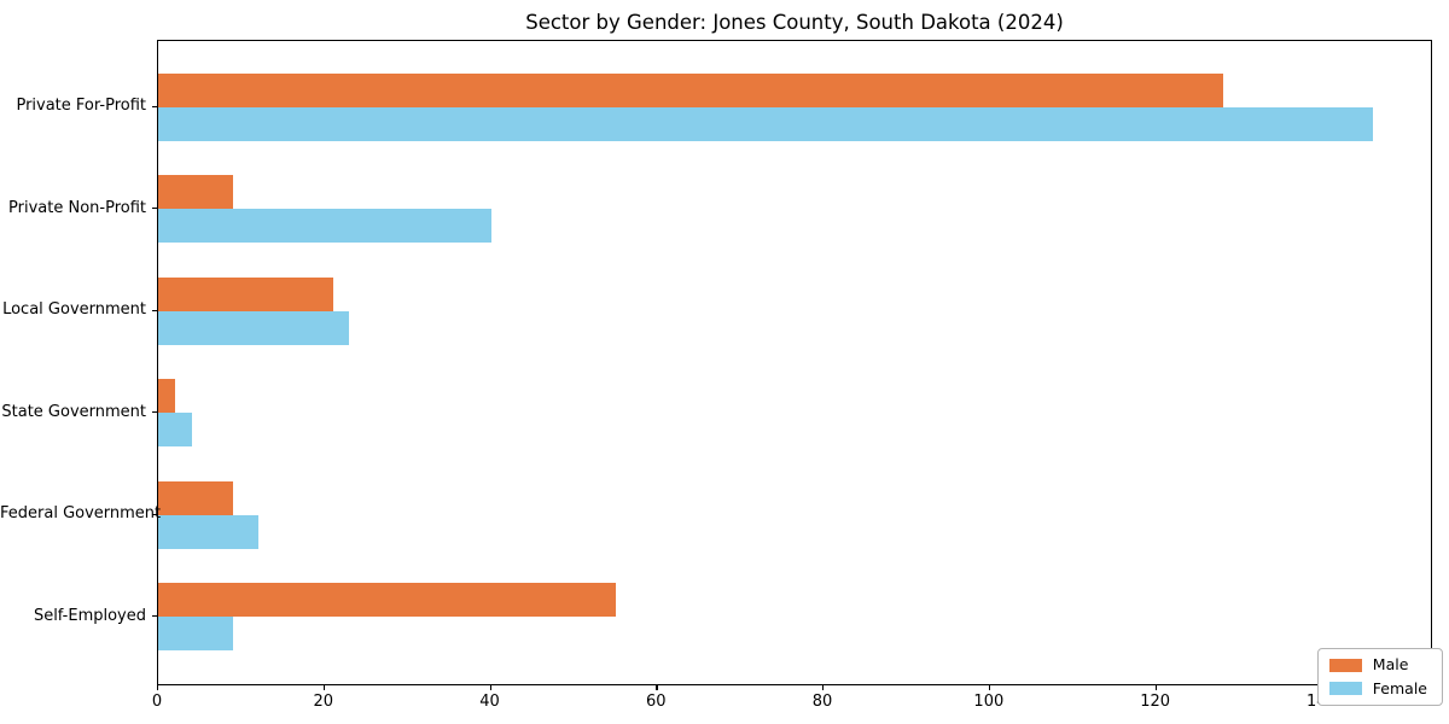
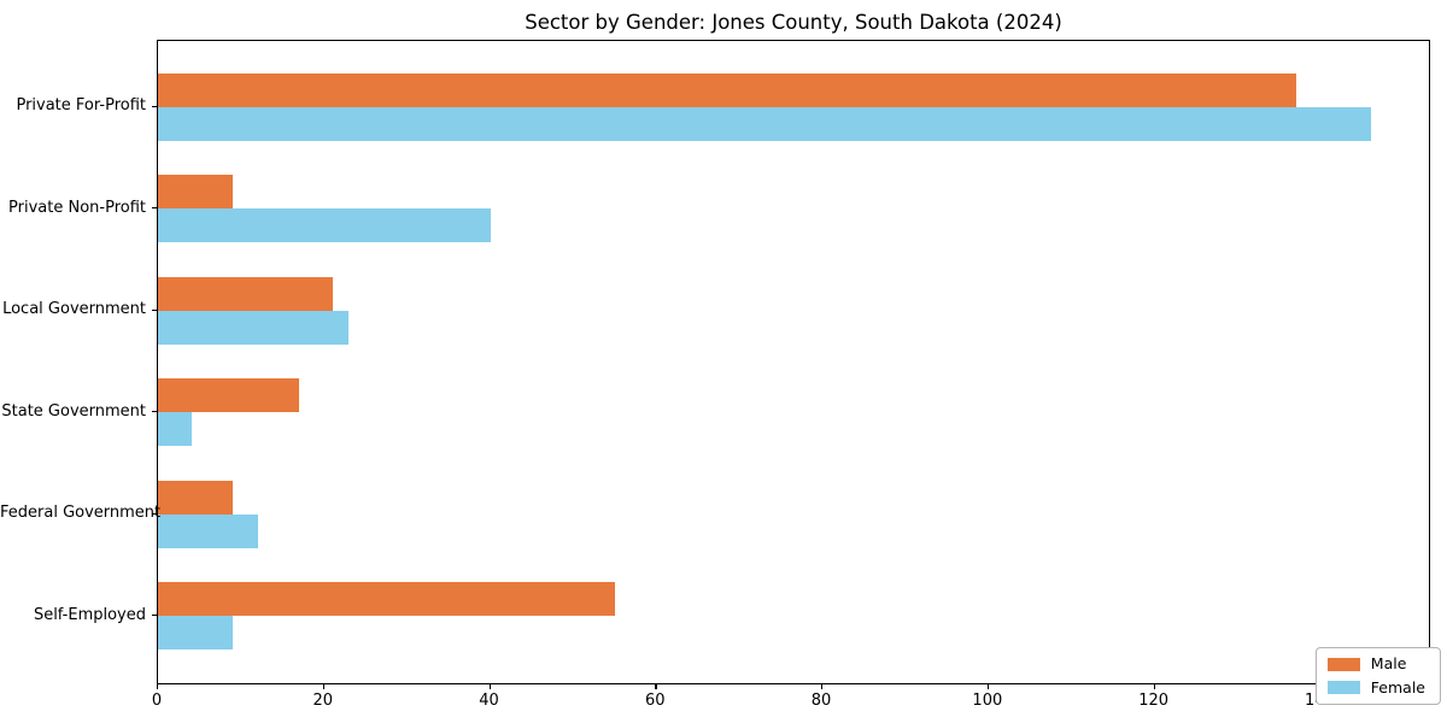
Male/Private For-Profit: 128 -> 137
Male/State Government: 2 -> 17
